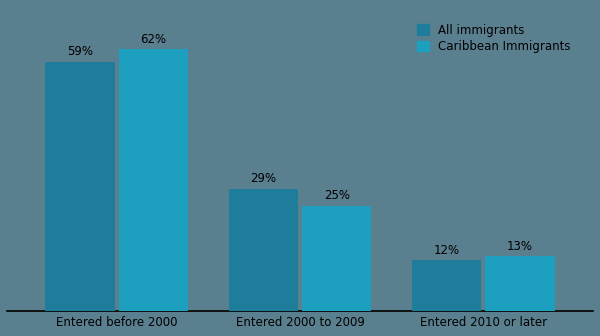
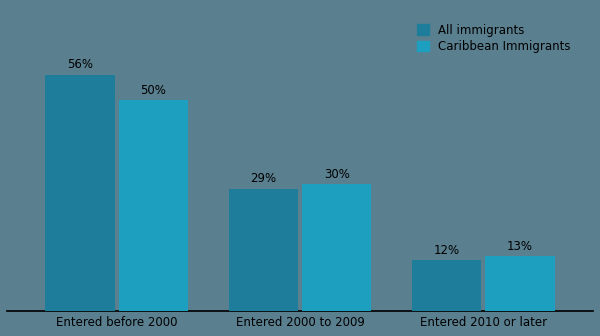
All immigrants/Entered before 2000: 59% -> 56%
Caribbean Immigrants/Entered before 2000: 62% -> 50%
Caribbean Immigrants/Entered 2000 to 2009: 25% -> 30%
